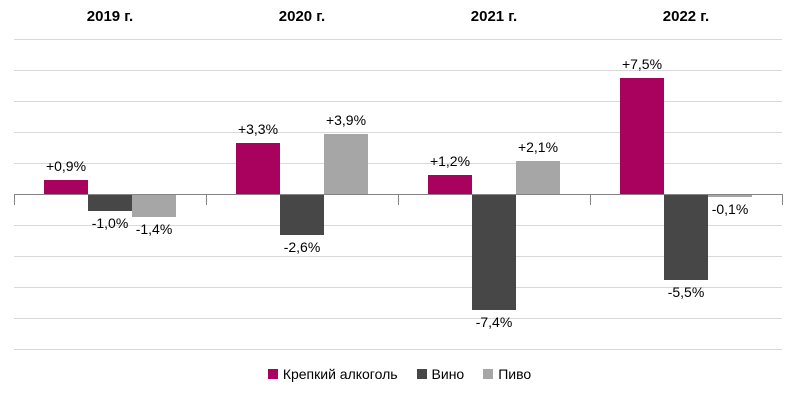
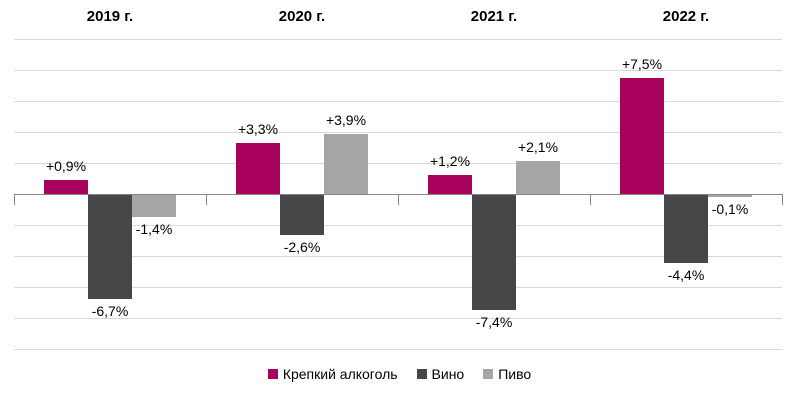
Вино/2019 г.: -1,0% -> -6,7%
Вино/2022 г.: -5,5% -> -4,4%
